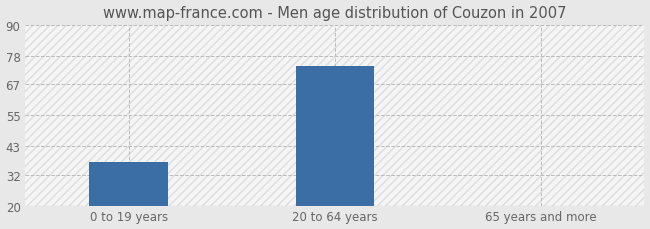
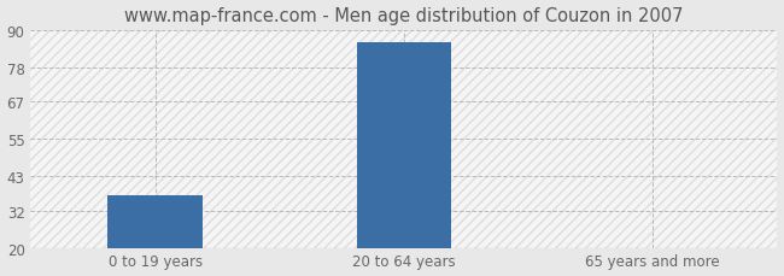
20 to 64 years: 74 -> 86
